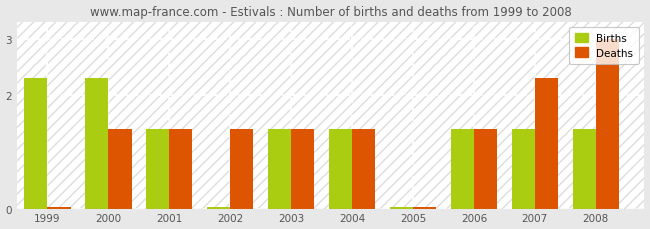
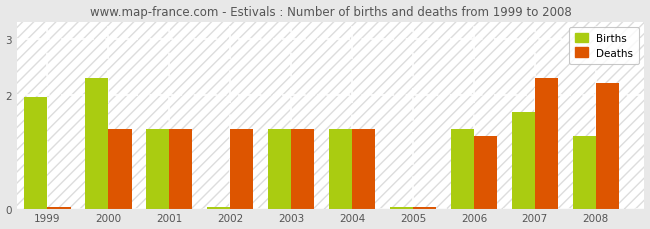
Births/1999: 2.30 -> 1.96
Deaths/2006: 1.40 -> 1.28
Births/2007: 1.40 -> 1.70
Births/2008: 1.40 -> 1.28
Deaths/2008: 3.00 -> 2.22
